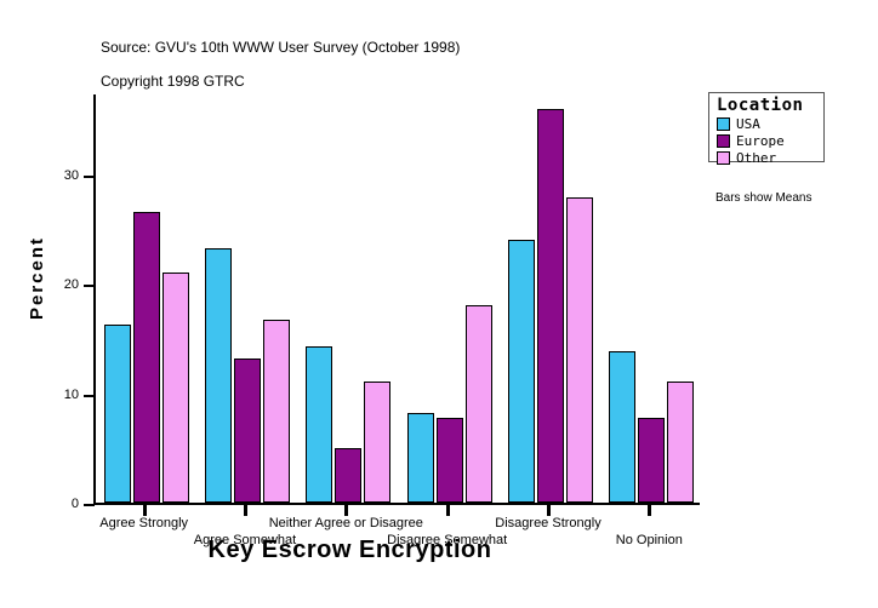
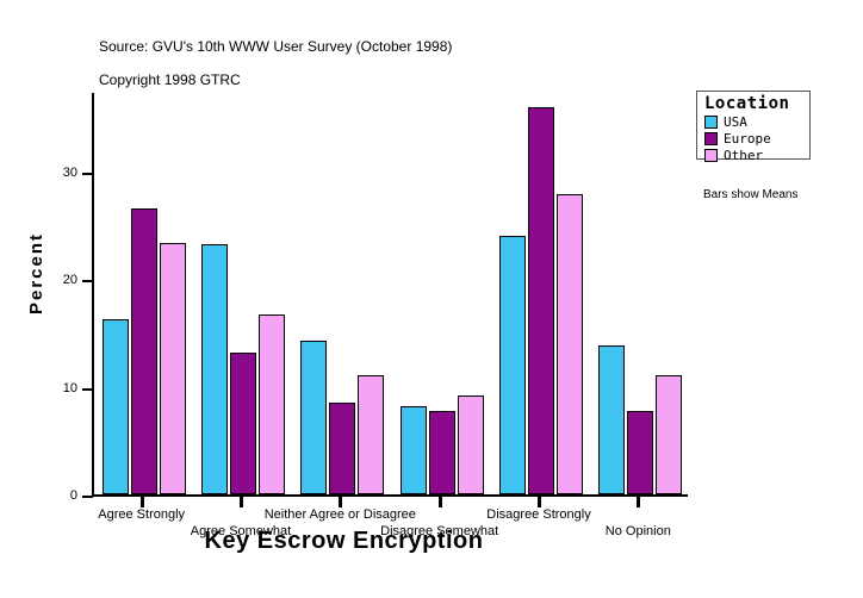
Other/Agree Strongly: 21 -> 23
Europe/Neither Agree or Disagree: 5 -> 8
Other/Disagree Somewhat: 18 -> 9
